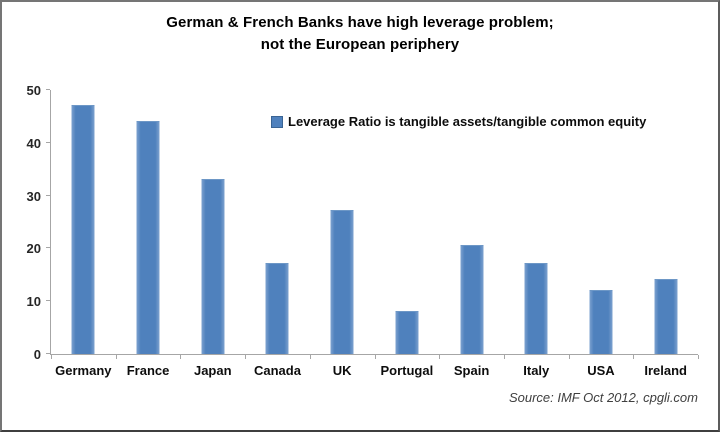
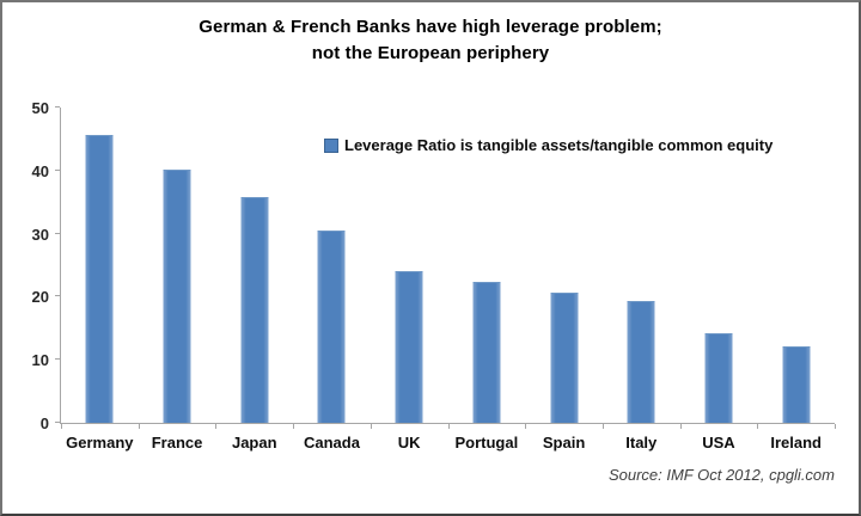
Germany: 47 -> 46
France: 44 -> 40
Japan: 33 -> 36
Canada: 17 -> 30
UK: 27 -> 24
Portugal: 8 -> 22
Italy: 17 -> 19
USA: 12 -> 14
Ireland: 14 -> 12
